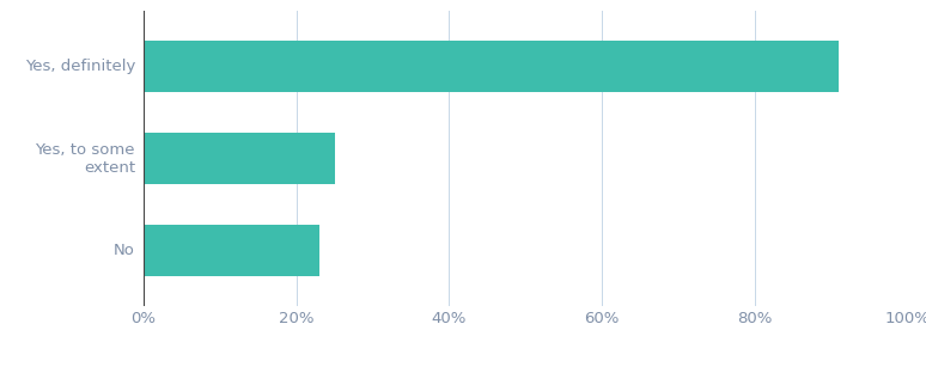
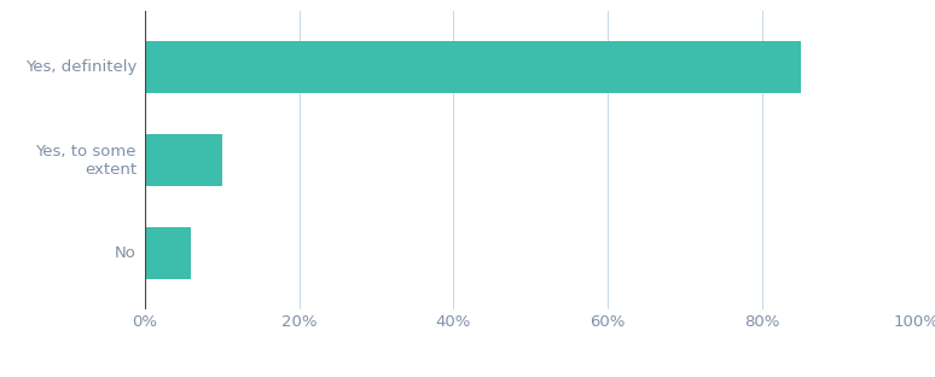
Yes, definitely: 91% -> 85%
Yes, to some extent: 25% -> 10%
No: 23% -> 6%
